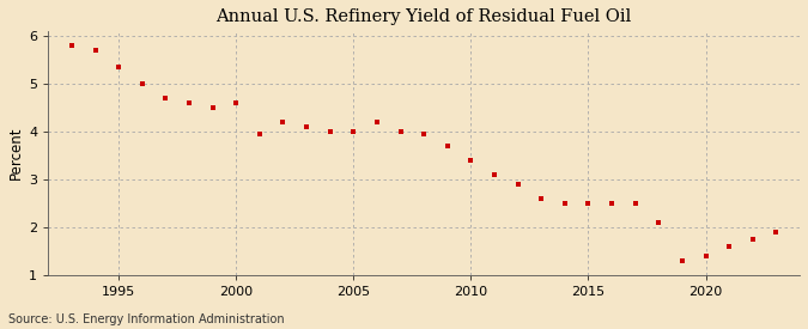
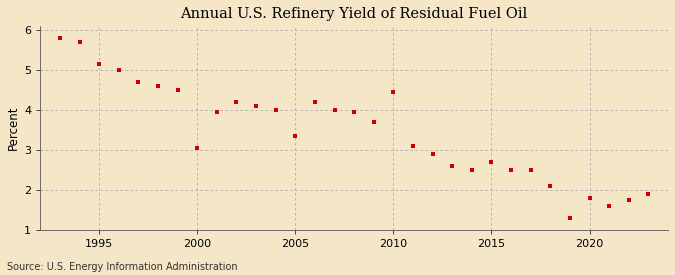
1995: 5.35 -> 5.15
2000: 4.60 -> 3.05
2005: 4.00 -> 3.35
2010: 3.40 -> 4.45
2015: 2.50 -> 2.70
2020: 1.40 -> 1.80
